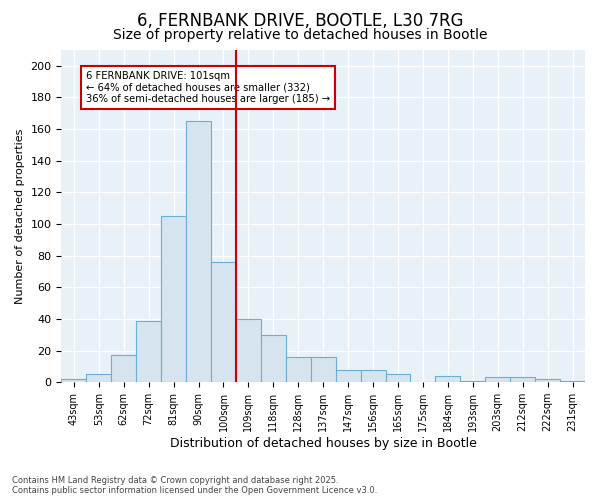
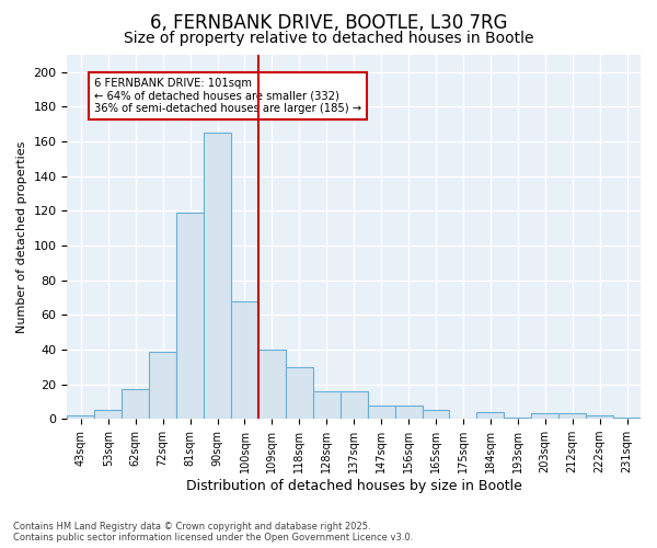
81sqm: 105 -> 119
100sqm: 76 -> 68
